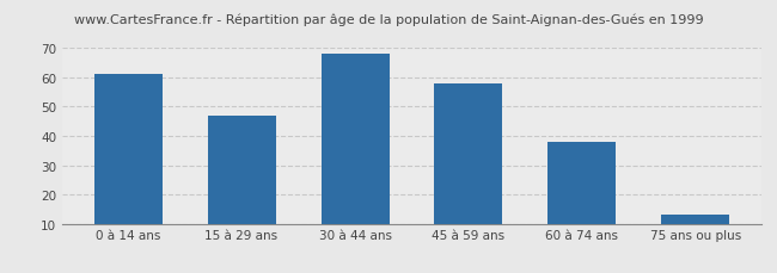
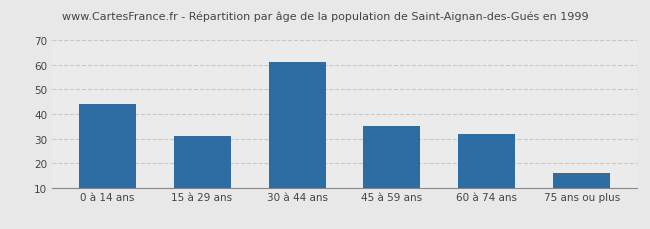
0 à 14 ans: 61 -> 44
15 à 29 ans: 47 -> 31
30 à 44 ans: 68 -> 61
45 à 59 ans: 58 -> 35
60 à 74 ans: 38 -> 32
75 ans ou plus: 13 -> 16
